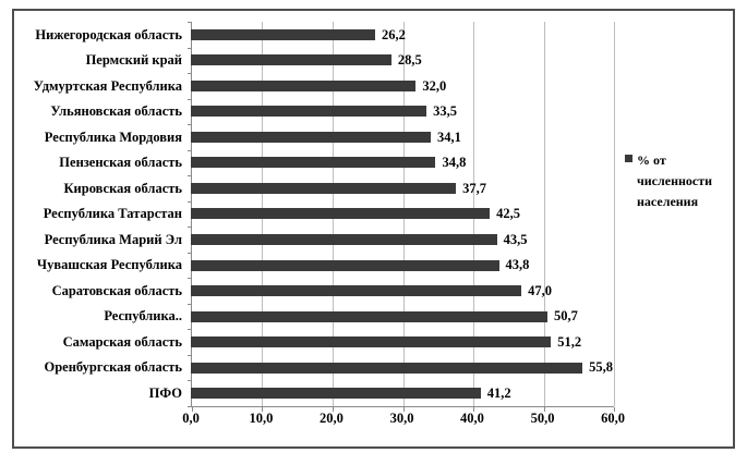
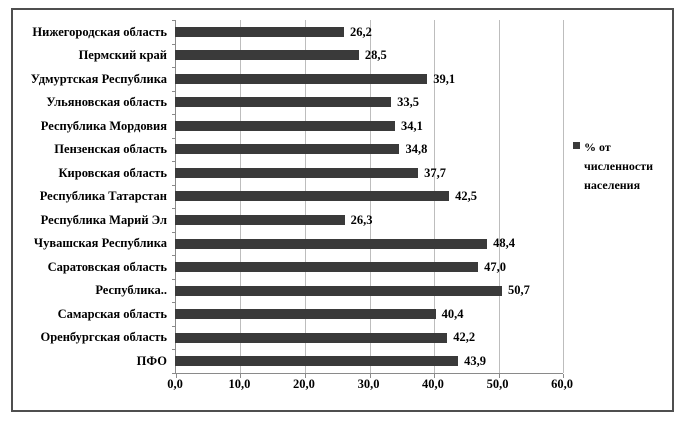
Удмуртская Республика: 32,0 -> 39,1
Республика Марий Эл: 43,5 -> 26,3
Чувашская Республика: 43,8 -> 48,4
Самарская область: 51,2 -> 40,4
Оренбургская область: 55,8 -> 42,2
ПФО: 41,2 -> 43,9
